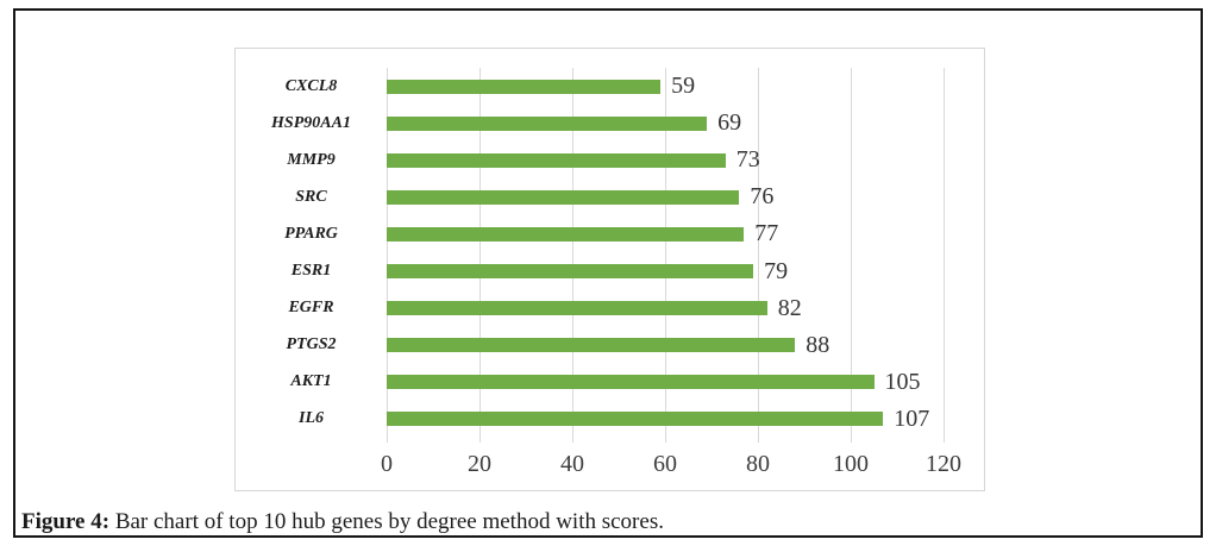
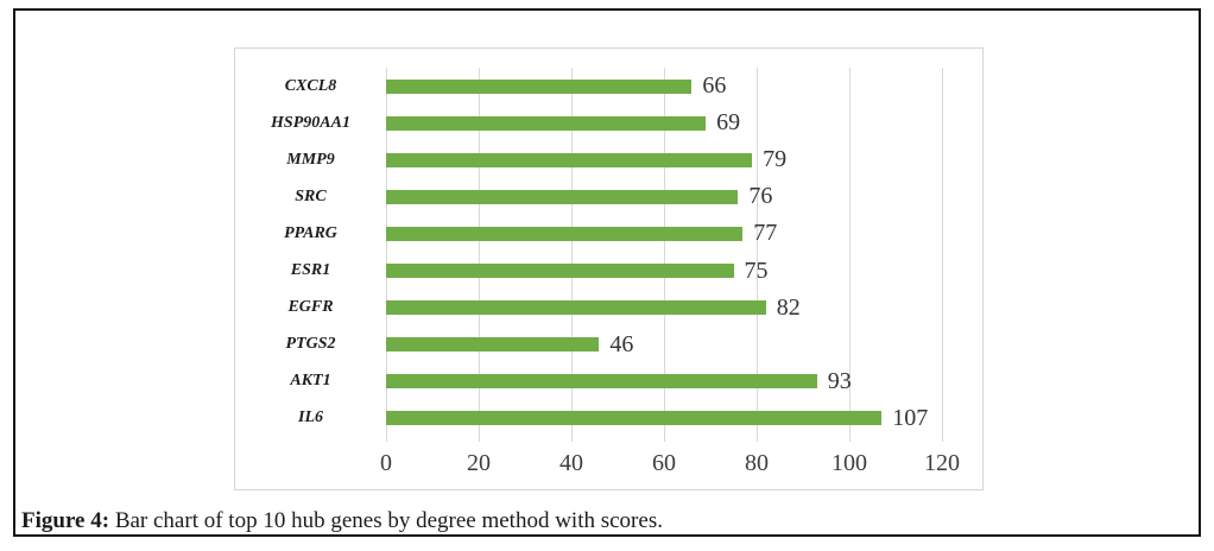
CXCL8: 59 -> 66
MMP9: 73 -> 79
ESR1: 79 -> 75
PTGS2: 88 -> 46
AKT1: 105 -> 93
